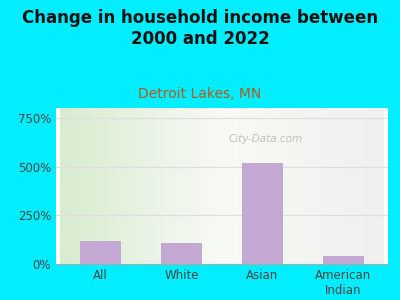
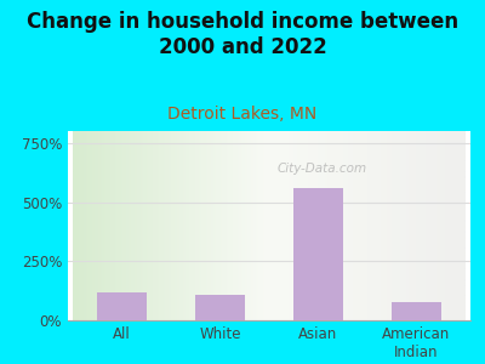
Asian: 520% -> 560%
American Indian: 40% -> 80%
